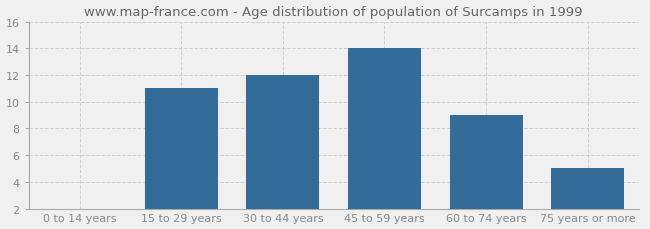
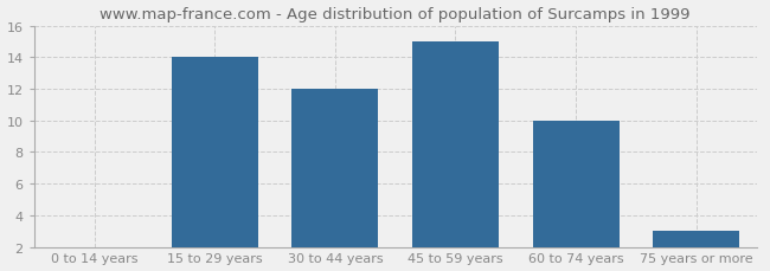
15 to 29 years: 11 -> 14
45 to 59 years: 14 -> 15
60 to 74 years: 9 -> 10
75 years or more: 5 -> 3
